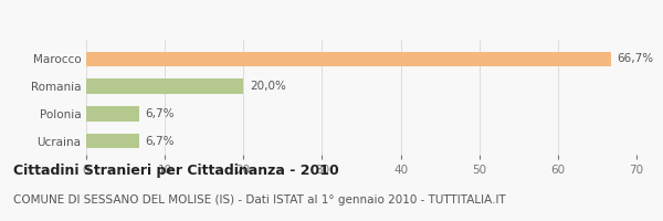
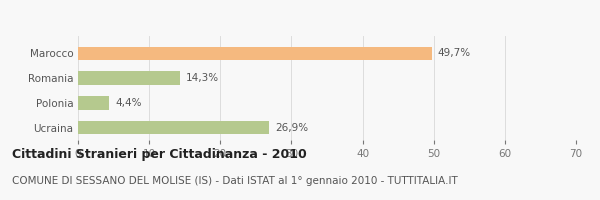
Marocco: 66,7% -> 49,7%
Romania: 20,0% -> 14,3%
Polonia: 6,7% -> 4,4%
Ucraina: 6,7% -> 26,9%
